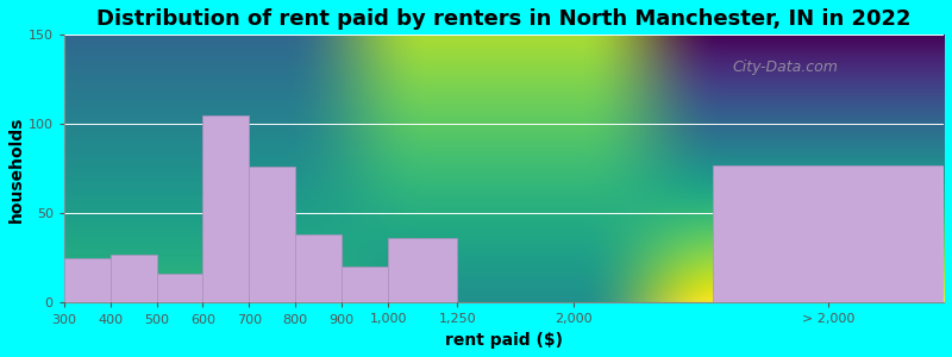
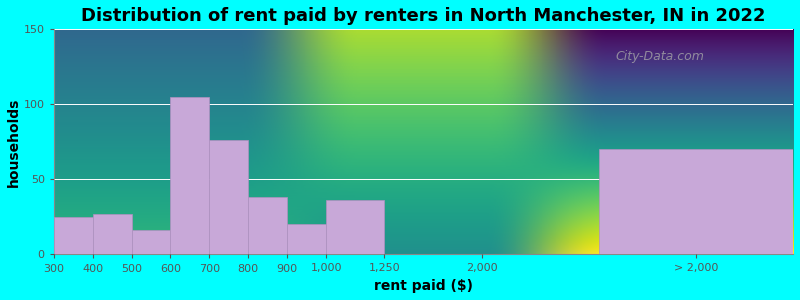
> 2,000: 77 -> 70
